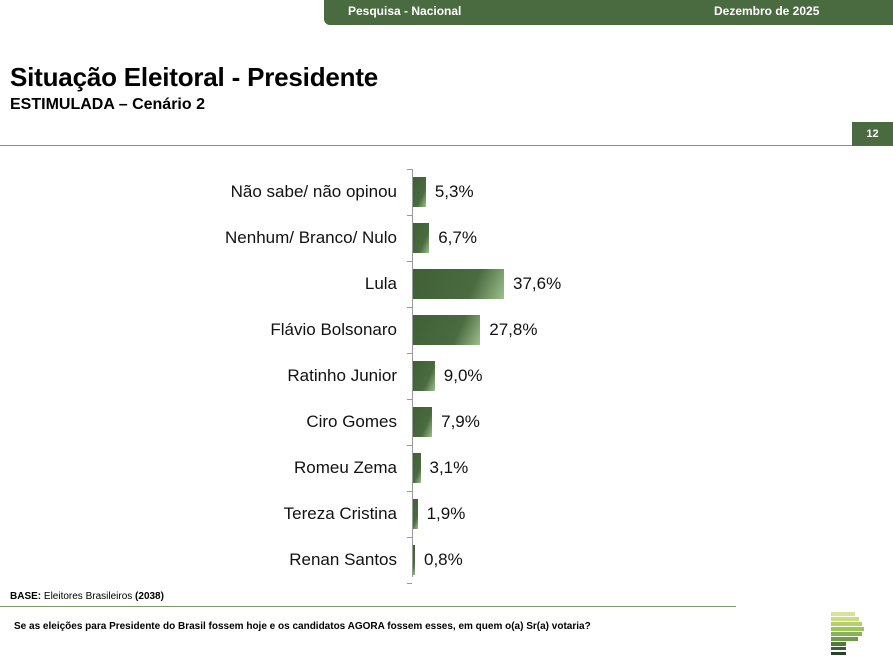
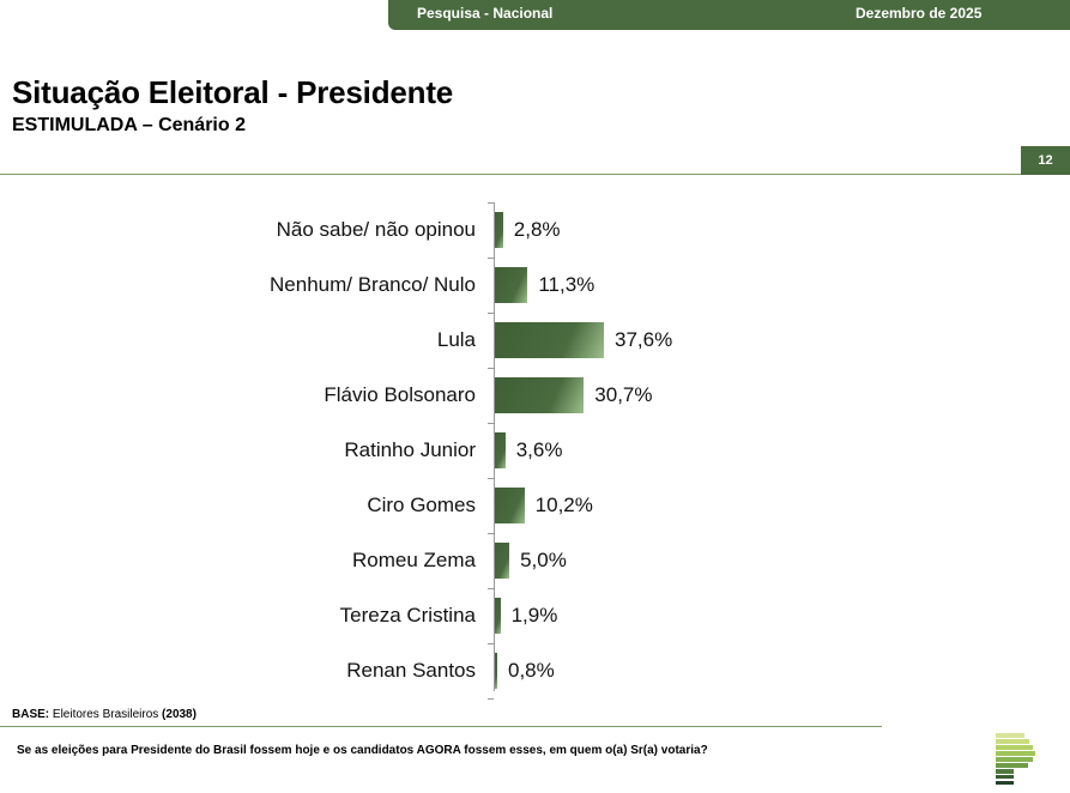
Não sabe/ não opinou: 5,3% -> 2,8%
Nenhum/ Branco/ Nulo: 6,7% -> 11,3%
Flávio Bolsonaro: 27,8% -> 30,7%
Ratinho Junior: 9,0% -> 3,6%
Ciro Gomes: 7,9% -> 10,2%
Romeu Zema: 3,1% -> 5,0%
